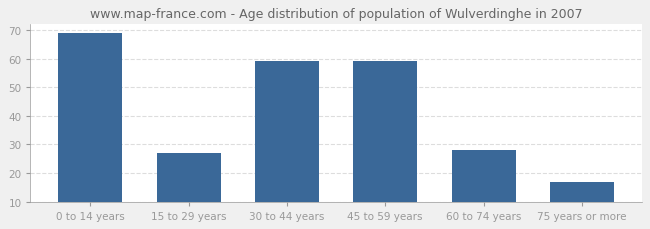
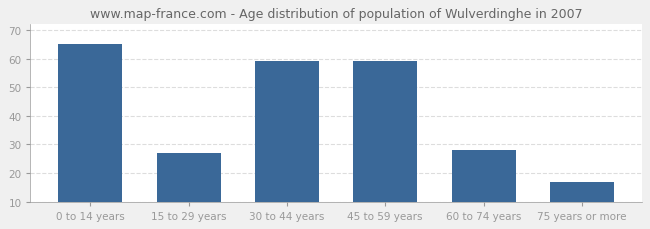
0 to 14 years: 69 -> 65
